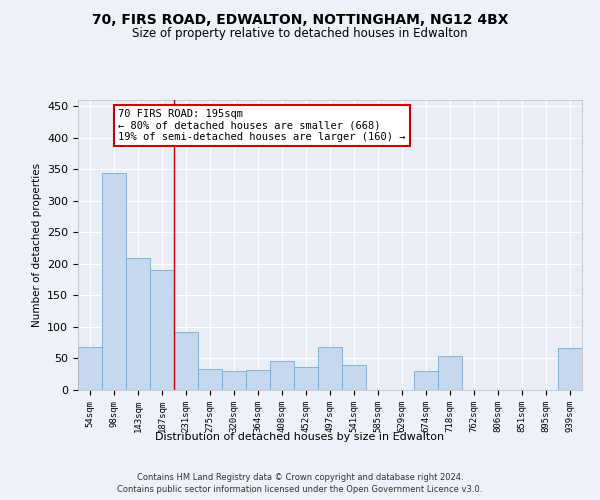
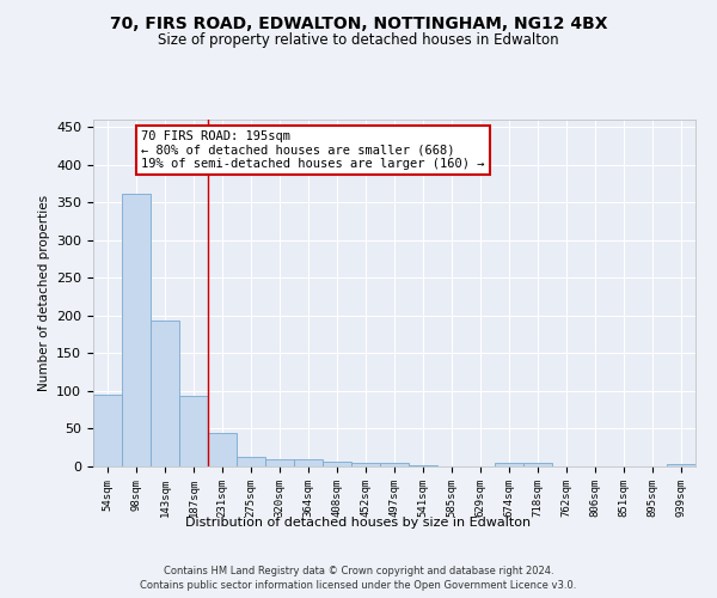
54sqm: 68 -> 95
98sqm: 344 -> 362
143sqm: 210 -> 193
187sqm: 190 -> 93
231sqm: 92 -> 45
275sqm: 34 -> 13
320sqm: 30 -> 9
364sqm: 32 -> 10
408sqm: 46 -> 7
452sqm: 36 -> 5
497sqm: 68 -> 5
541sqm: 40 -> 1
674sqm: 30 -> 4
718sqm: 54 -> 5
939sqm: 66 -> 3
